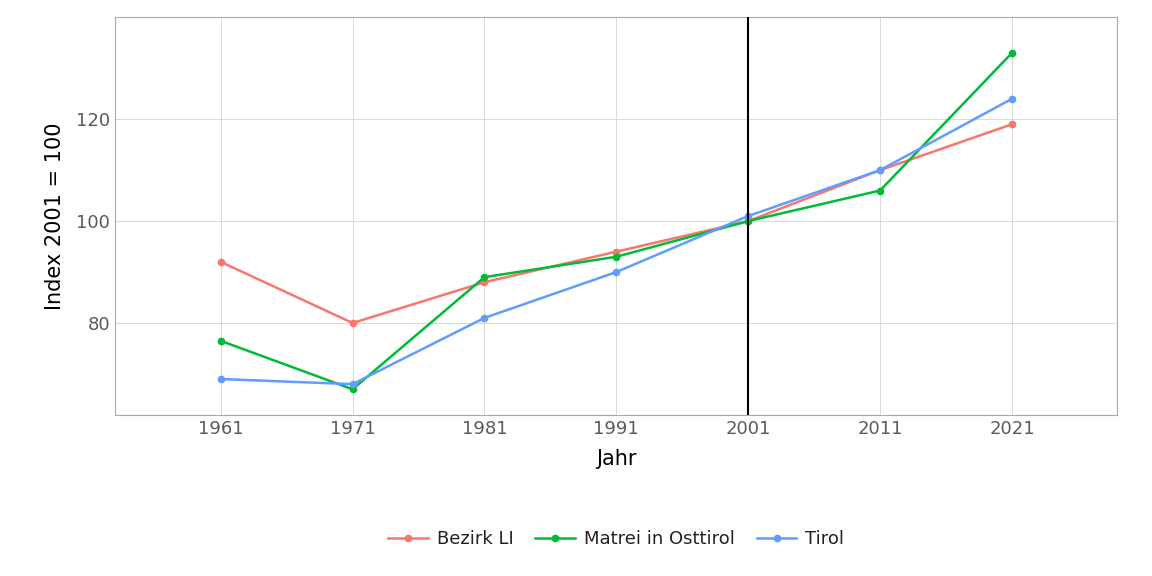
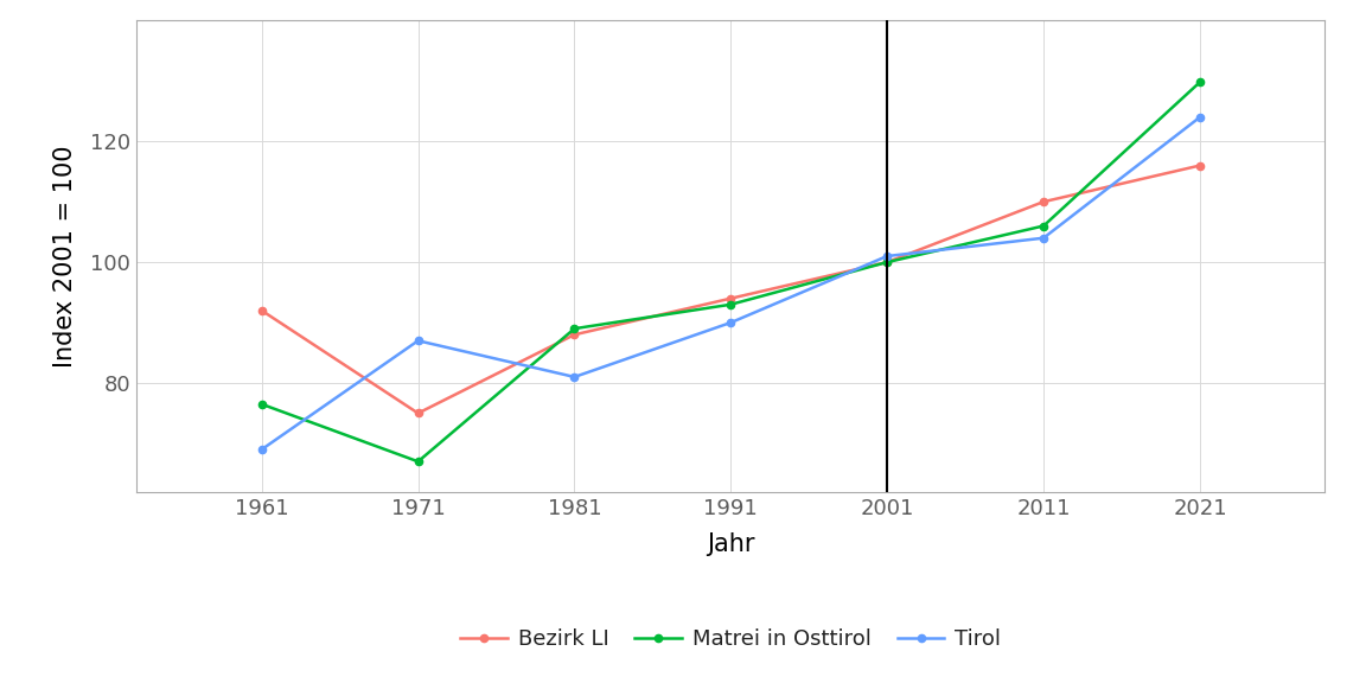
Bezirk LI/1971: 80 -> 75
Tirol/1971: 68 -> 87
Tirol/2011: 110 -> 104
Bezirk LI/2021: 119 -> 116
Matrei in Osttirol/2021: 133.0 -> 129.8
